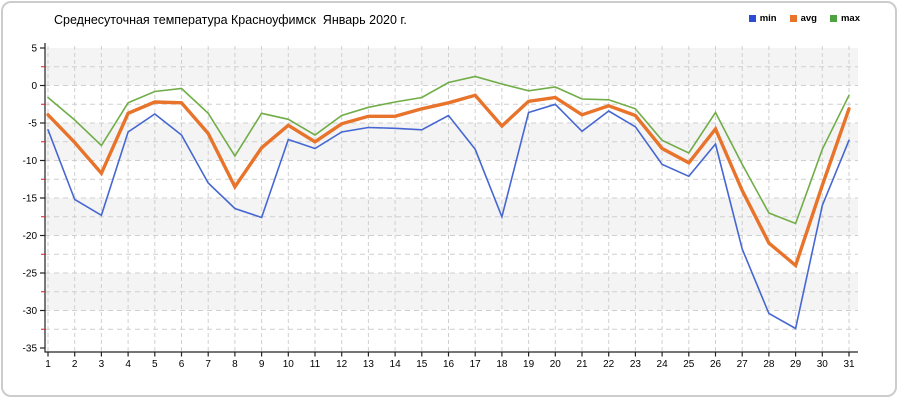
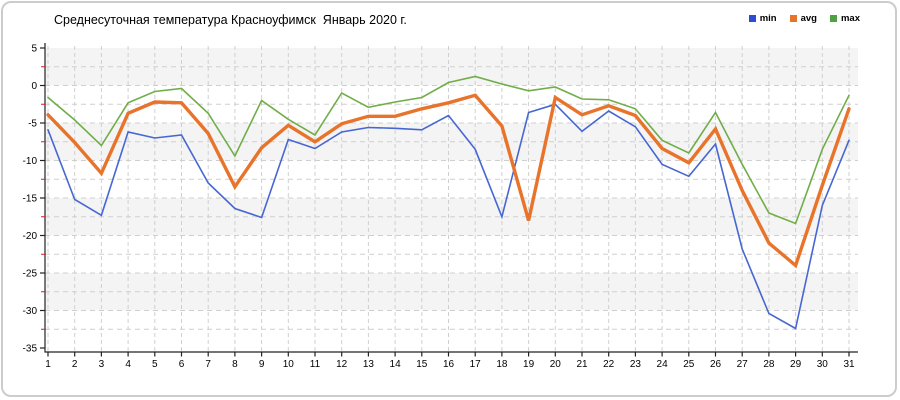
min/5: -4 -> -7
max/9: -4 -> -2
max/12: -4 -> -1
avg/19: -2 -> -18
